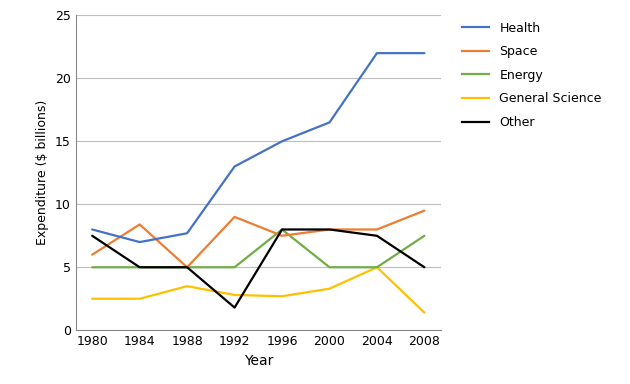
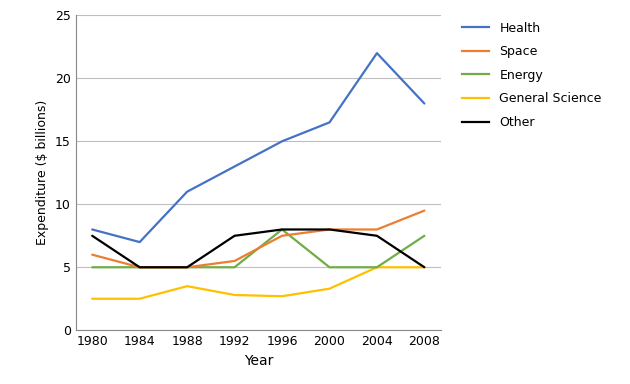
Space/1984: 8.4 -> 5.0
Health/1988: 7.7 -> 11.0
Space/1992: 9.0 -> 5.5
Other/1992: 1.8 -> 7.5
Health/2008: 22.0 -> 18.0
General Science/2008: 1.4 -> 5.0
